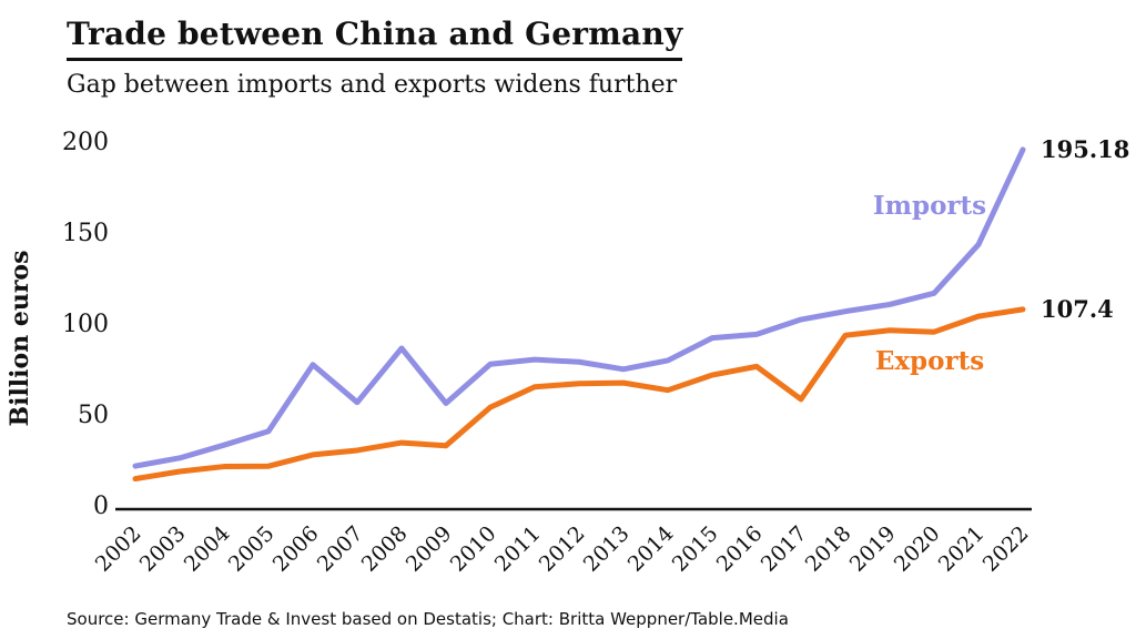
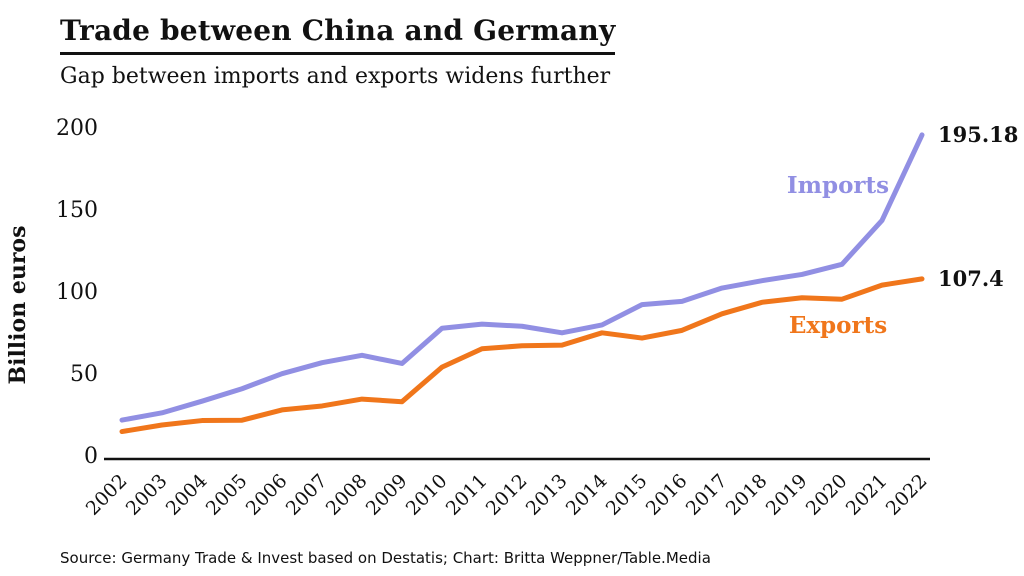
Imports/2006: 77 -> 50
Imports/2008: 86 -> 61
Exports/2014: 63 -> 74
Exports/2017: 58 -> 86
